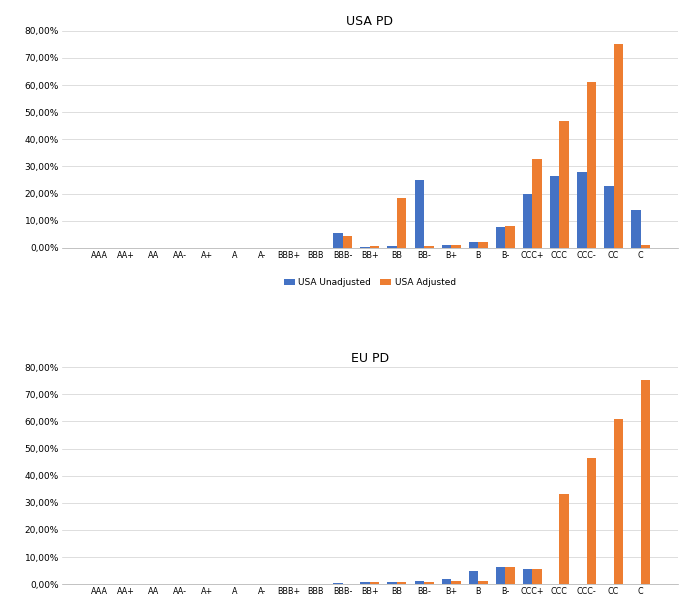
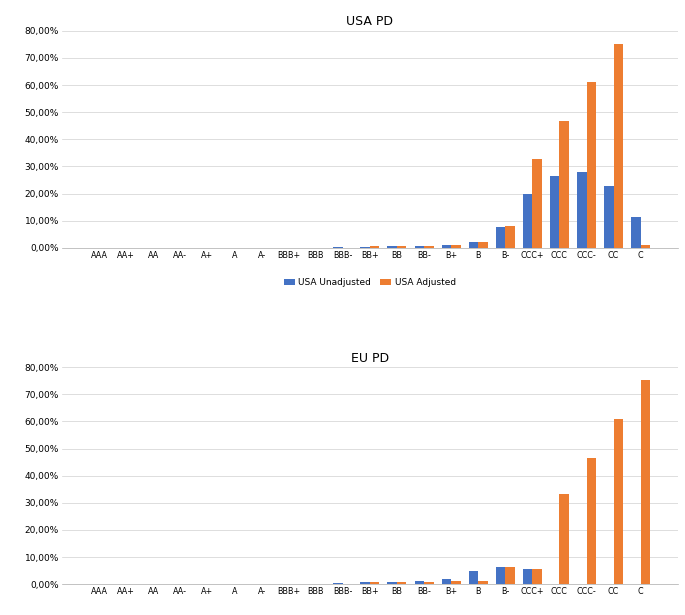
USA PD/USA Unadjusted/BBB-: 5,5% -> 0,2%
USA PD/USA Adjusted/BBB-: 4,5% -> 0,1%
USA PD/USA Adjusted/BB: 18,5% -> 0,6%
USA PD/USA Unadjusted/BB-: 25,0% -> 0,5%
USA PD/USA Unadjusted/C: 14,0% -> 11,5%
